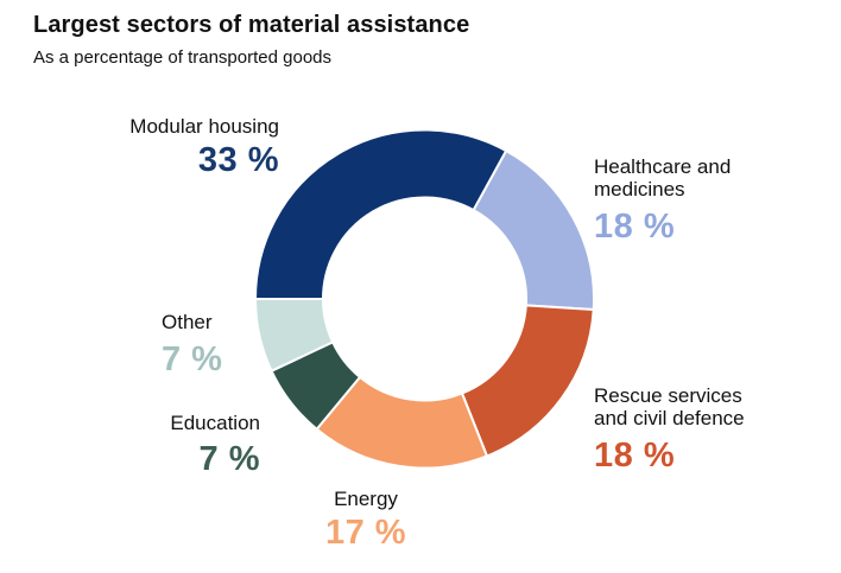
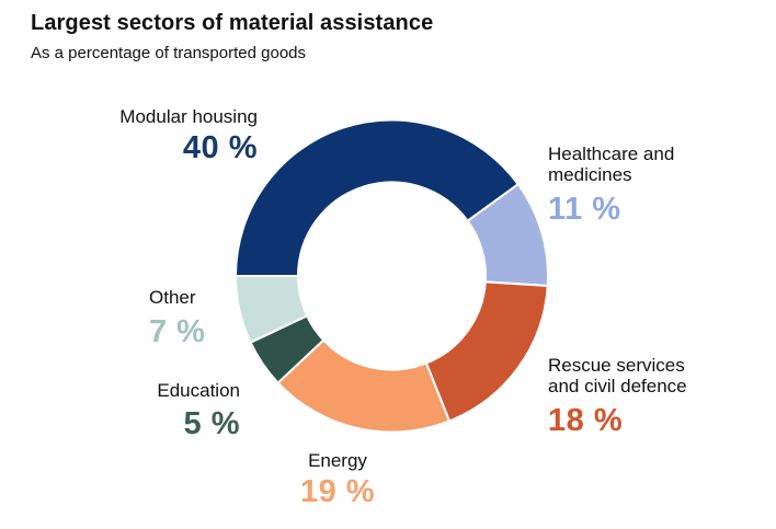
Modular housing: 33 -> 40
Healthcare and medicines: 18 -> 11
Energy: 17 -> 19
Education: 7 -> 5
